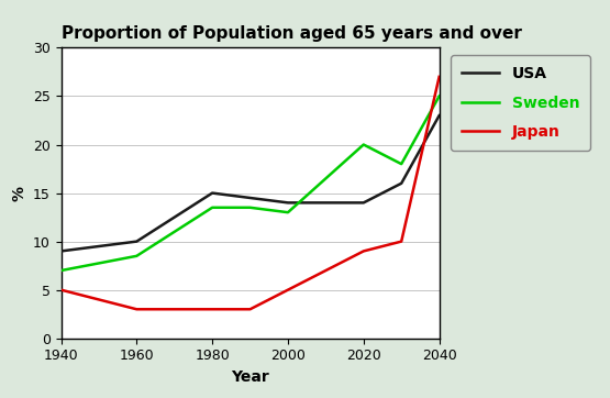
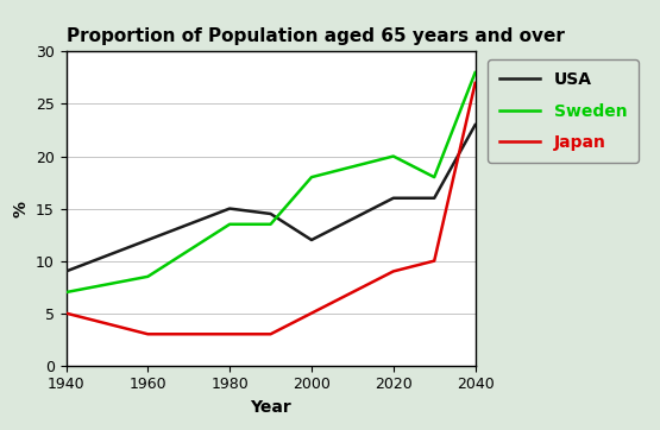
USA/1960: 10.0 -> 12.0
USA/2000: 14.0 -> 12.0
Sweden/2000: 13.0 -> 18.0
USA/2020: 14.0 -> 16.0
Sweden/2040: 25.0 -> 28.0
